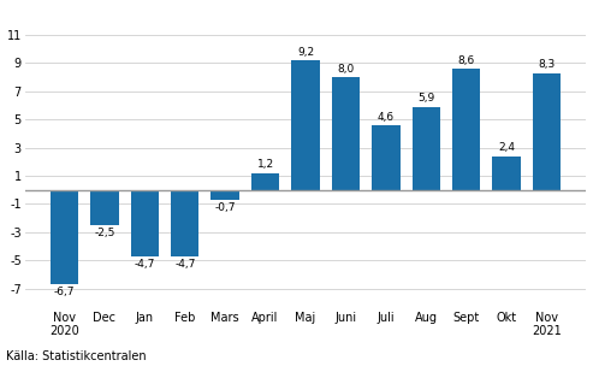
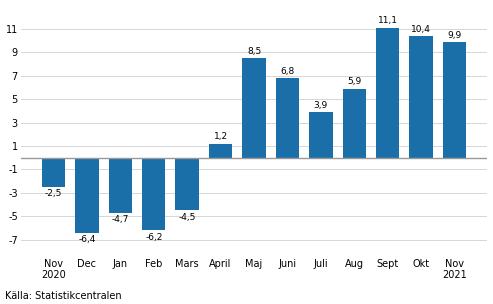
Nov 2020: -6,7 -> -2,5
Dec: -2,5 -> -6,4
Feb: -4,7 -> -6,2
Mars: -0,7 -> -4,5
Maj: 9,2 -> 8,5
Juni: 8,0 -> 6,8
Juli: 4,6 -> 3,9
Sept: 8,6 -> 11,1
Okt: 2,4 -> 10,4
Nov 2021: 8,3 -> 9,9
